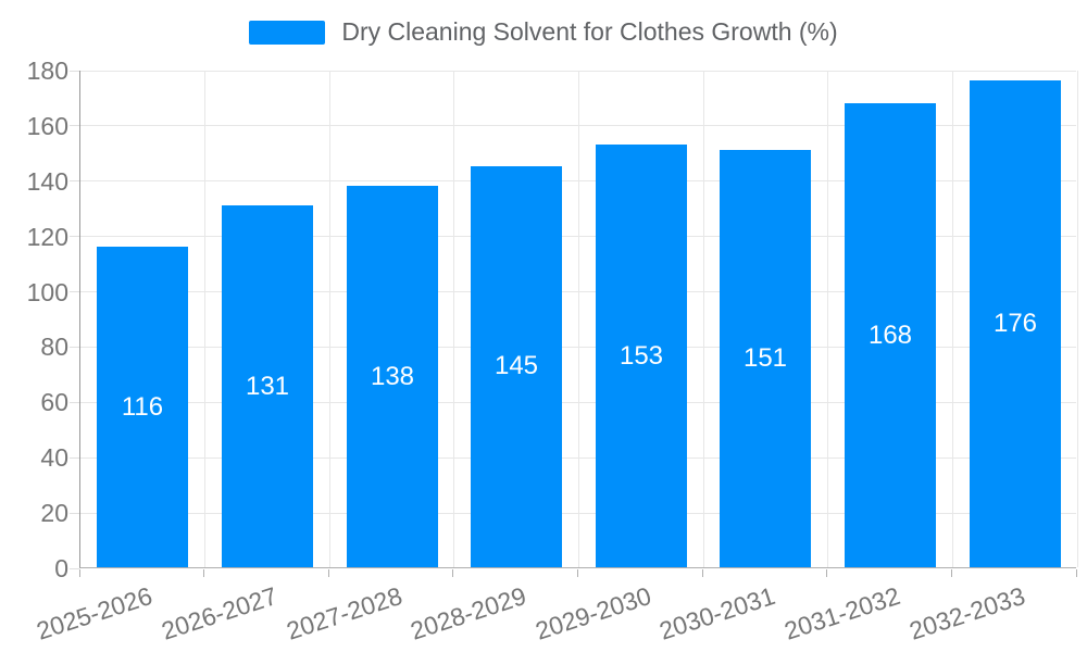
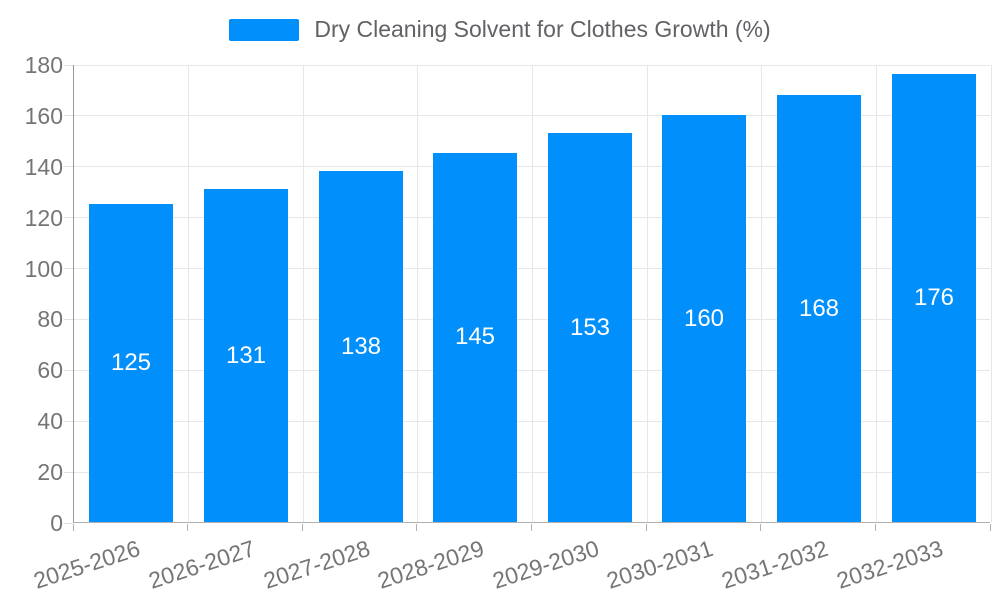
2025-2026: 116 -> 125
2030-2031: 151 -> 160
